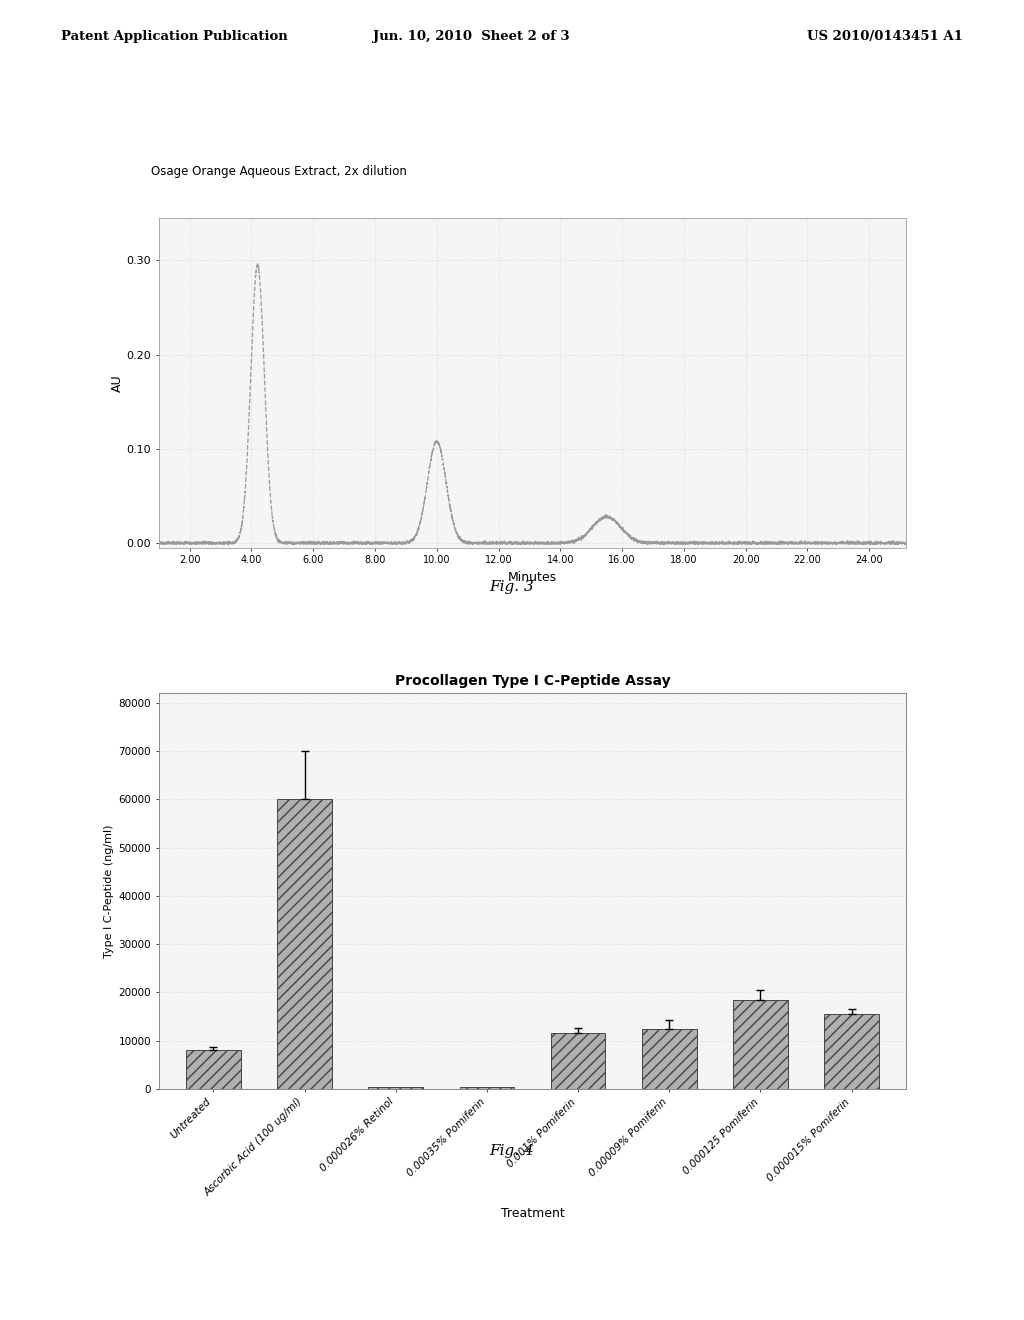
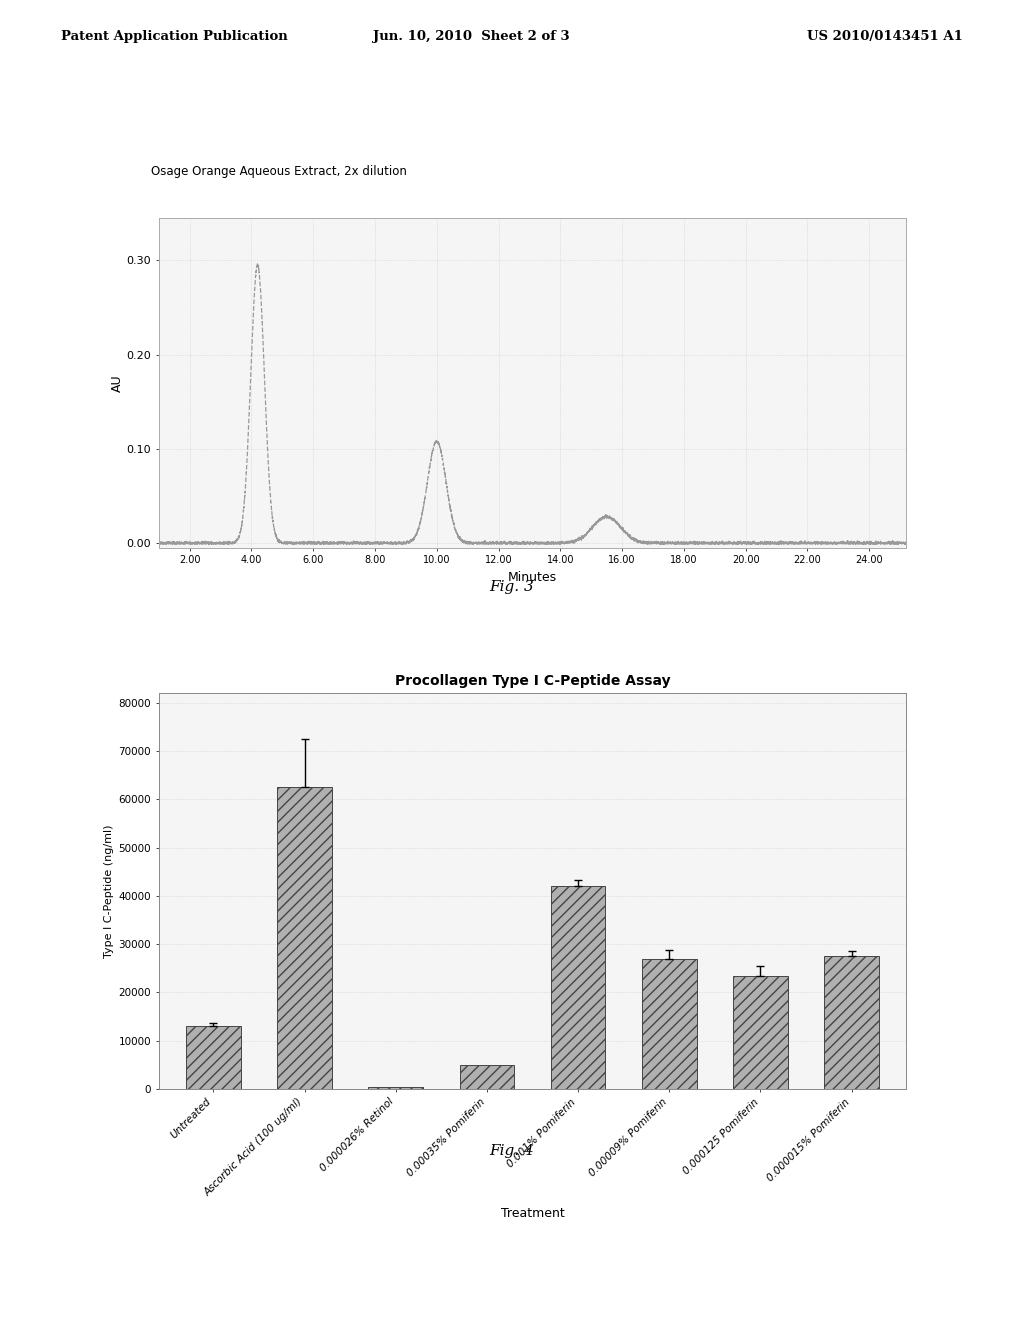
Procollagen Type I C-Peptide Assay/Untreated: 8000 -> 13000
Procollagen Type I C-Peptide Assay/Ascorbic Acid (100 ug/ml): 60000 -> 62500
Procollagen Type I C-Peptide Assay/0.00035% Pomiferin: 500 -> 5000
Procollagen Type I C-Peptide Assay/0.001% Pomiferin: 11500 -> 42000
Procollagen Type I C-Peptide Assay/0.00009% Pomiferin: 12500 -> 27000
Procollagen Type I C-Peptide Assay/0.000125 Pomiferin: 18500 -> 23500
Procollagen Type I C-Peptide Assay/0.000015% Pomiferin: 15500 -> 27500
